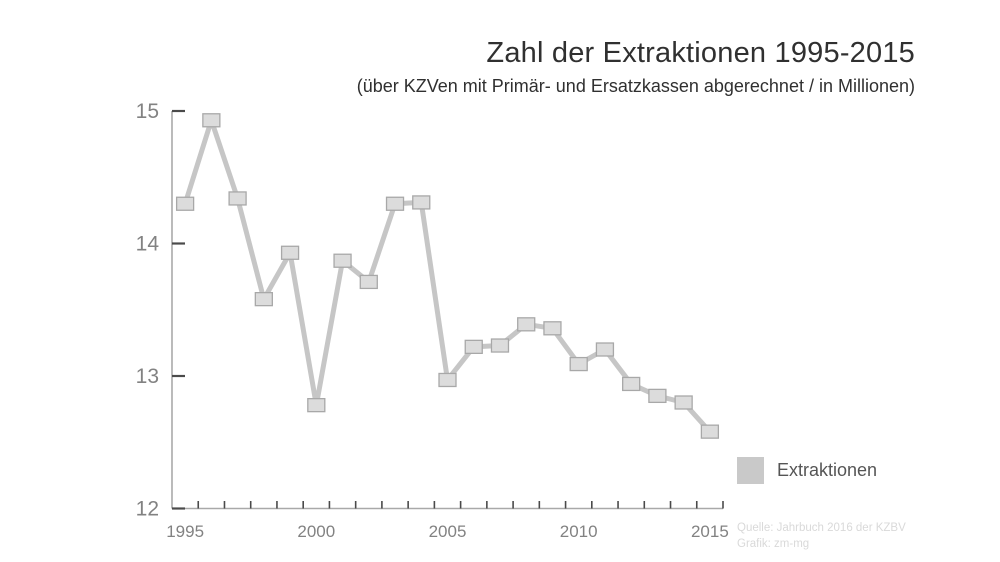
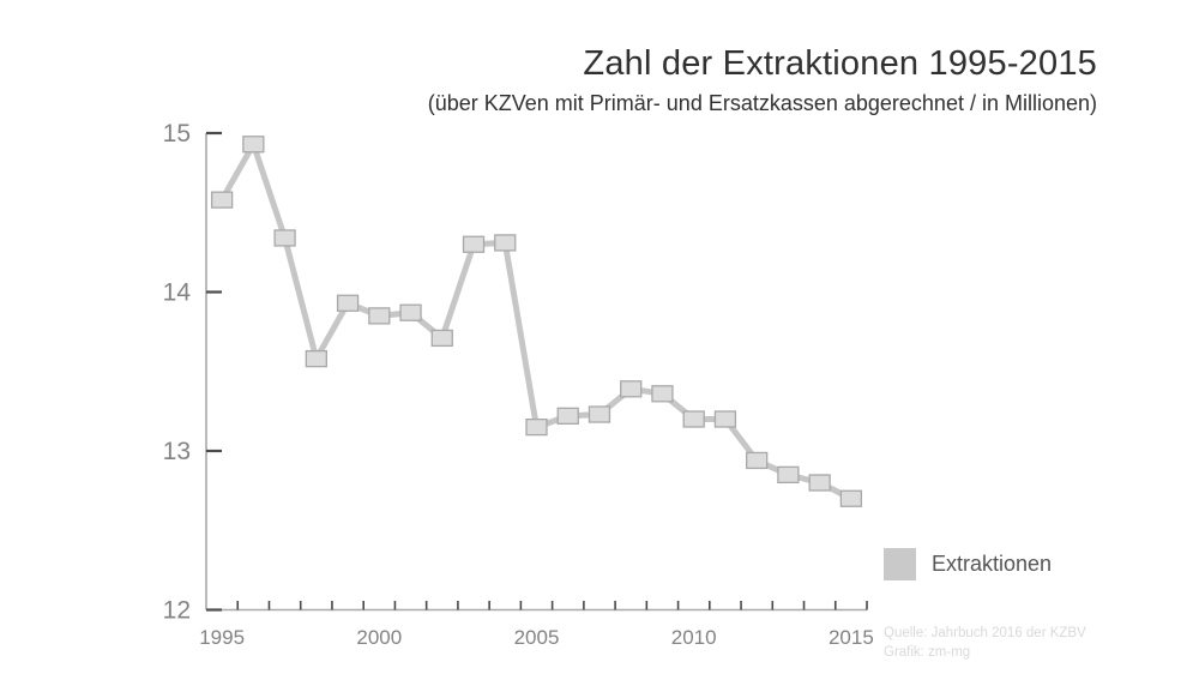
1995: 14.30 -> 14.58
2000: 12.78 -> 13.85
2005: 12.97 -> 13.15
2010: 13.09 -> 13.20
2015: 12.58 -> 12.70
